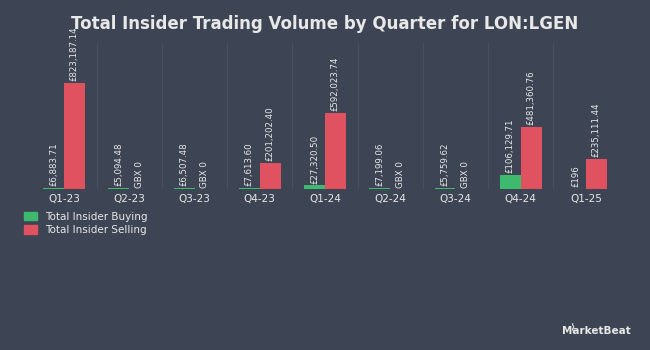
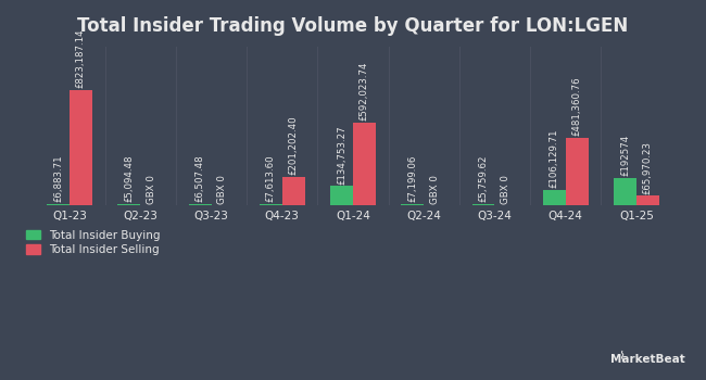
Total Insider Buying/Q1-24: £27,320.50 -> £134,753.27
Total Insider Buying/Q1-25: £196 -> £192574
Total Insider Selling/Q1-25: £235,111.44 -> £65,970.23
